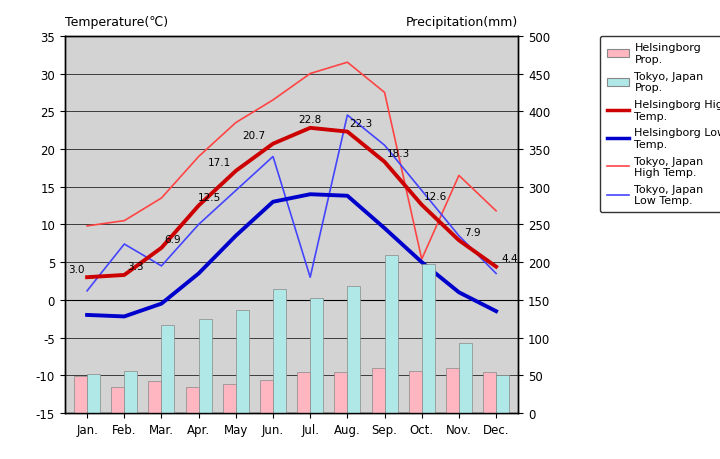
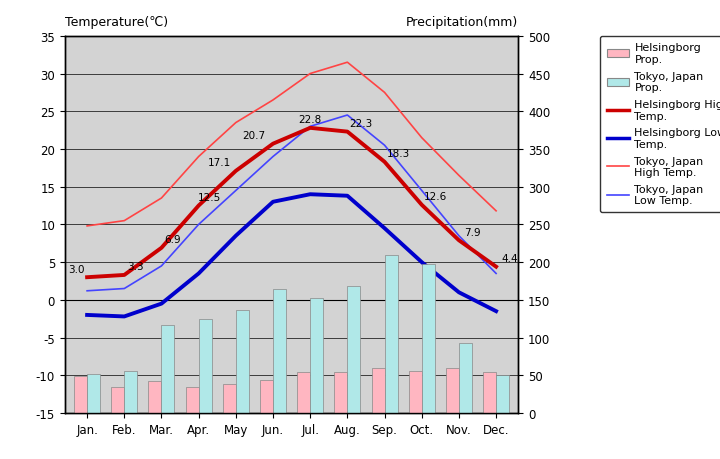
Tokyo, Japan Low Temp./Feb.: 7.4 -> 1.5
Tokyo, Japan Low Temp./Jul.: 3.0 -> 23.0
Tokyo, Japan High Temp./Oct.: 5.4 -> 21.5
